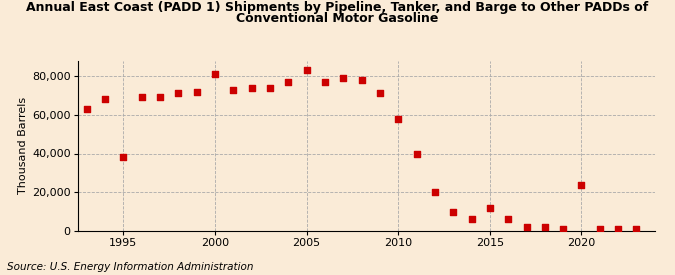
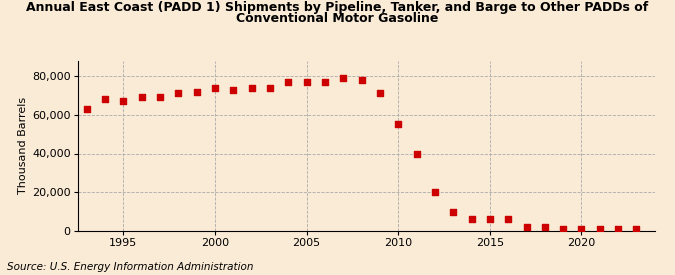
1995: 38,000 -> 67,000
2000: 81,000 -> 74,000
2005: 83,000 -> 77,000
2010: 58,000 -> 55,000
2015: 12,000 -> 6,000
2020: 24,000 -> 1,000
